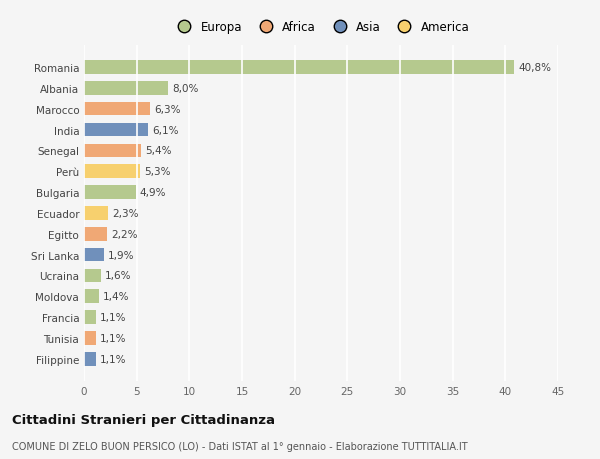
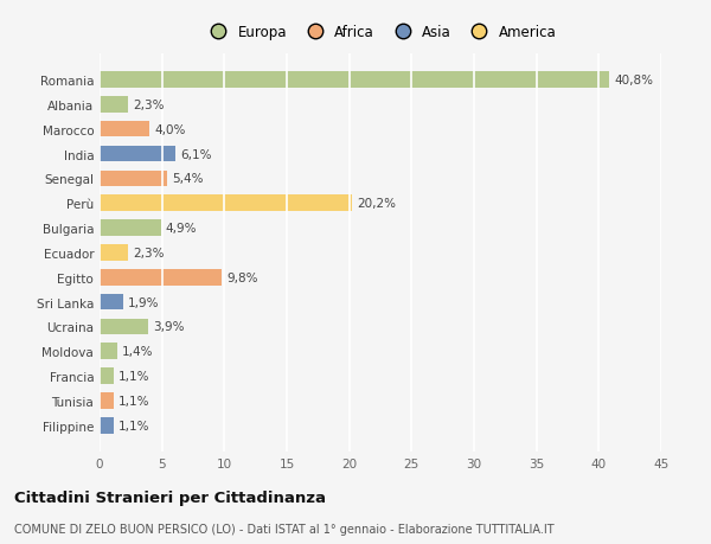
Albania: 8,0% -> 2,3%
Marocco: 6,3% -> 4,0%
Perù: 5,3% -> 20,2%
Egitto: 2,2% -> 9,8%
Ucraina: 1,6% -> 3,9%
